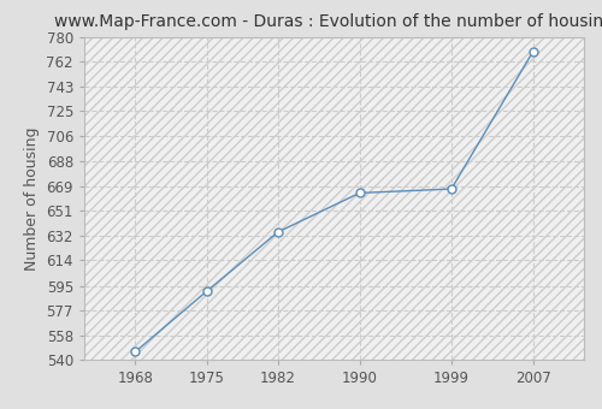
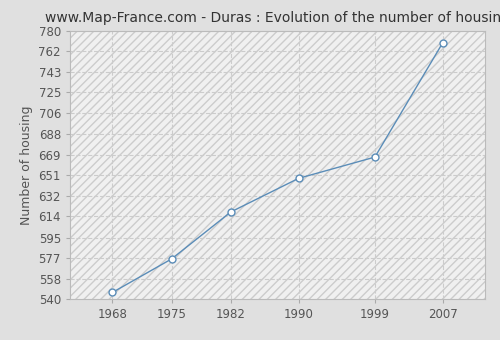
1975: 591 -> 576
1982: 635 -> 618
1990: 664 -> 648
